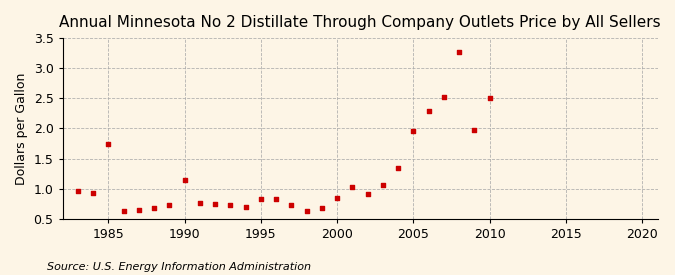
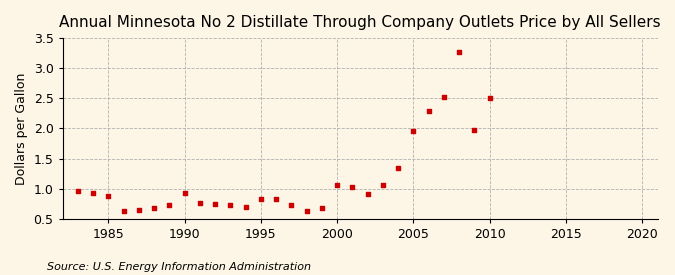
1985: 1.74 -> 0.88
1990: 1.14 -> 0.93
2000: 0.84 -> 1.06
